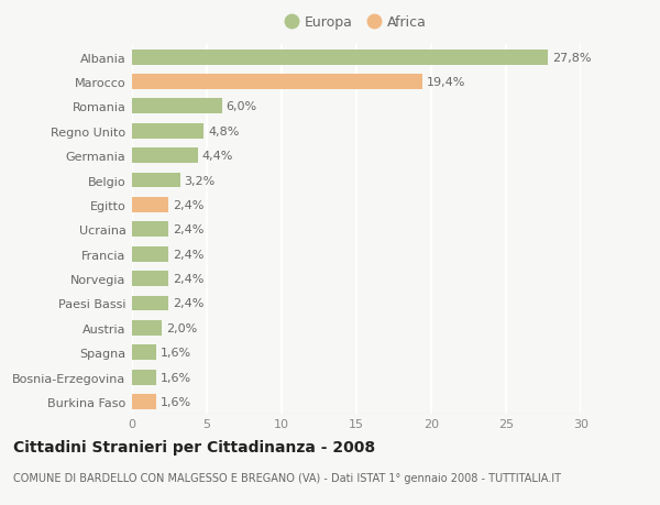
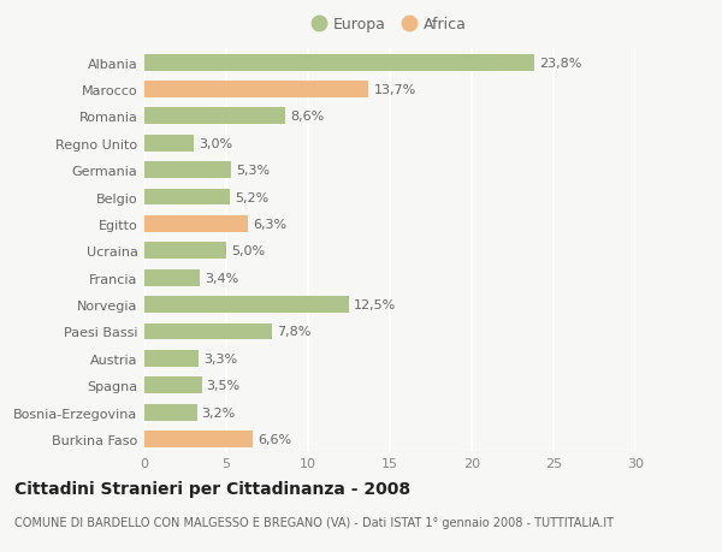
Albania: 27,8% -> 23,8%
Marocco: 19,4% -> 13,7%
Romania: 6,0% -> 8,6%
Regno Unito: 4,8% -> 3,0%
Germania: 4,4% -> 5,3%
Belgio: 3,2% -> 5,2%
Egitto: 2,4% -> 6,3%
Ucraina: 2,4% -> 5,0%
Francia: 2,4% -> 3,4%
Norvegia: 2,4% -> 12,5%
Paesi Bassi: 2,4% -> 7,8%
Austria: 2,0% -> 3,3%
Spagna: 1,6% -> 3,5%
Bosnia-Erzegovina: 1,6% -> 3,2%
Burkina Faso: 1,6% -> 6,6%
